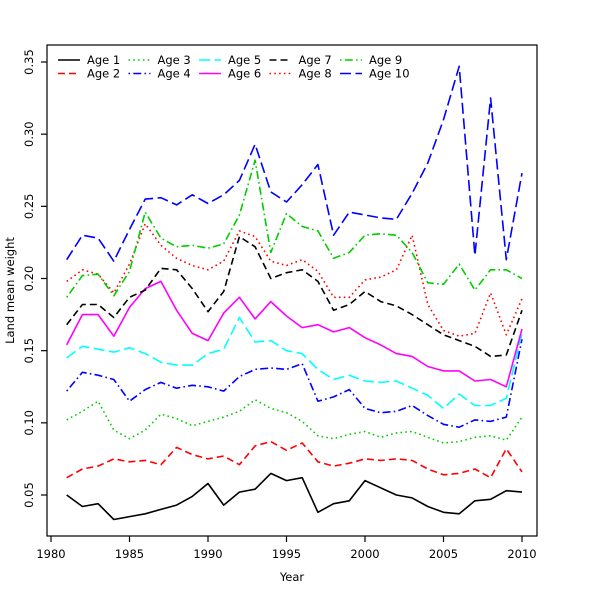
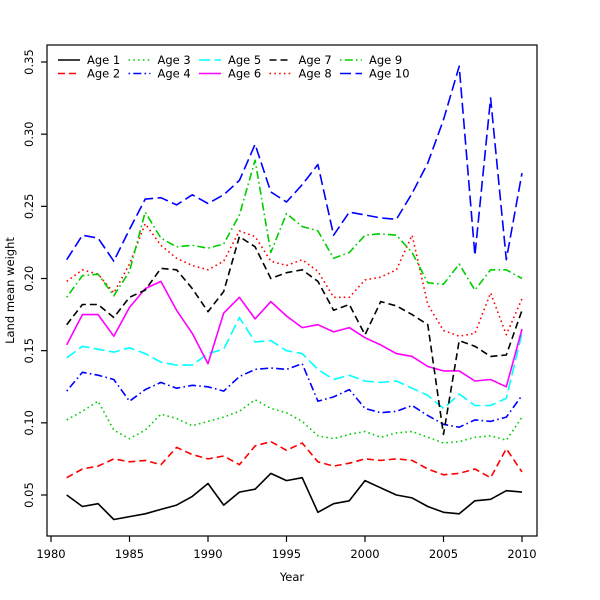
Age 6/1990: 0.157 -> 0.141
Age 7/2000: 0.191 -> 0.161
Age 7/2005: 0.161 -> 0.092
Age 4/2010: 0.158 -> 0.119
